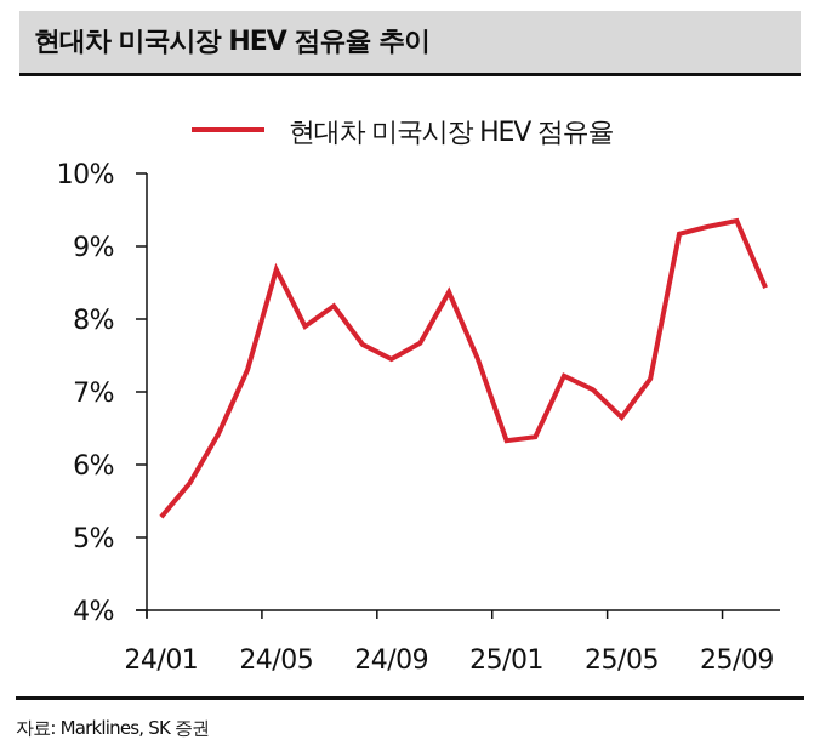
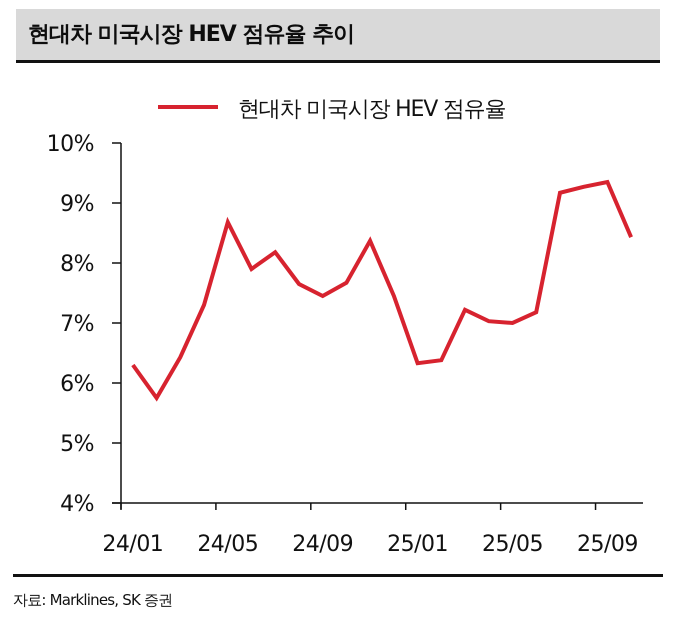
24/01: 5.3% -> 6.3%
25/05: 6.7% -> 7.0%
